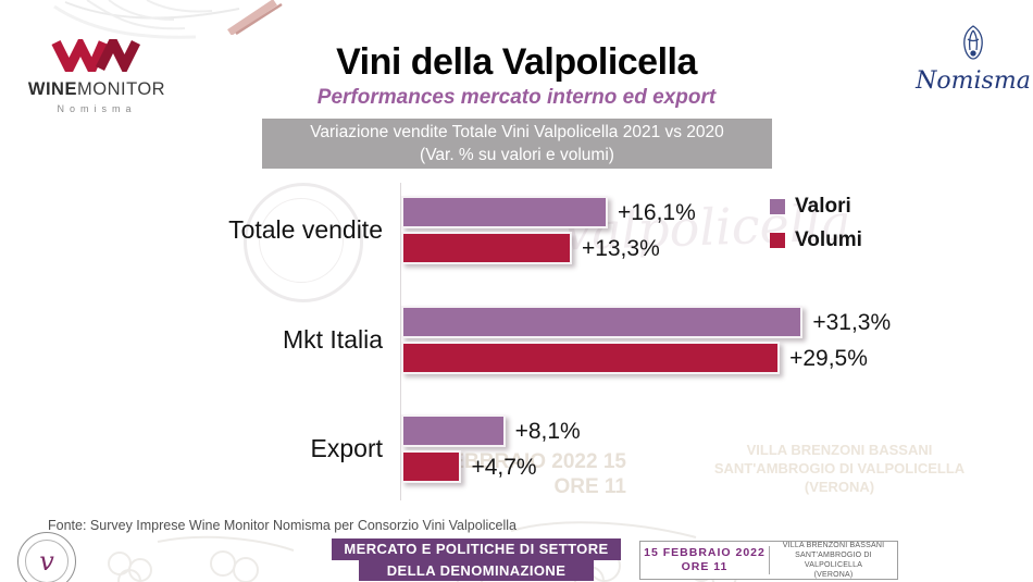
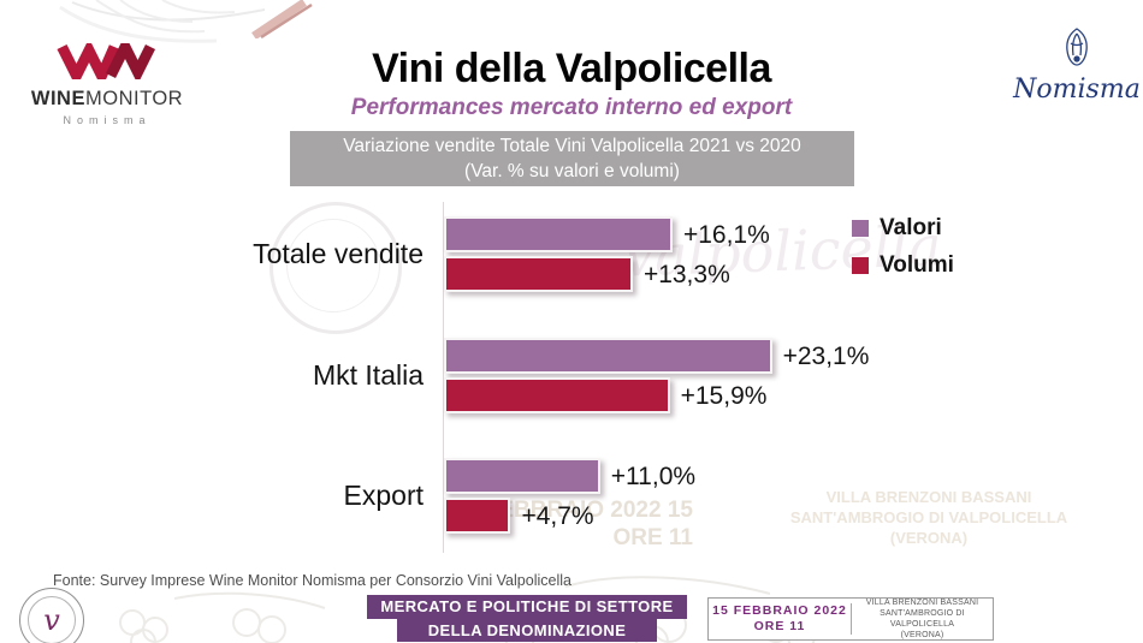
Valori/Mkt Italia: +31,3% -> +23,1%
Volumi/Mkt Italia: +29,5% -> +15,9%
Valori/Export: +8,1% -> +11,0%
